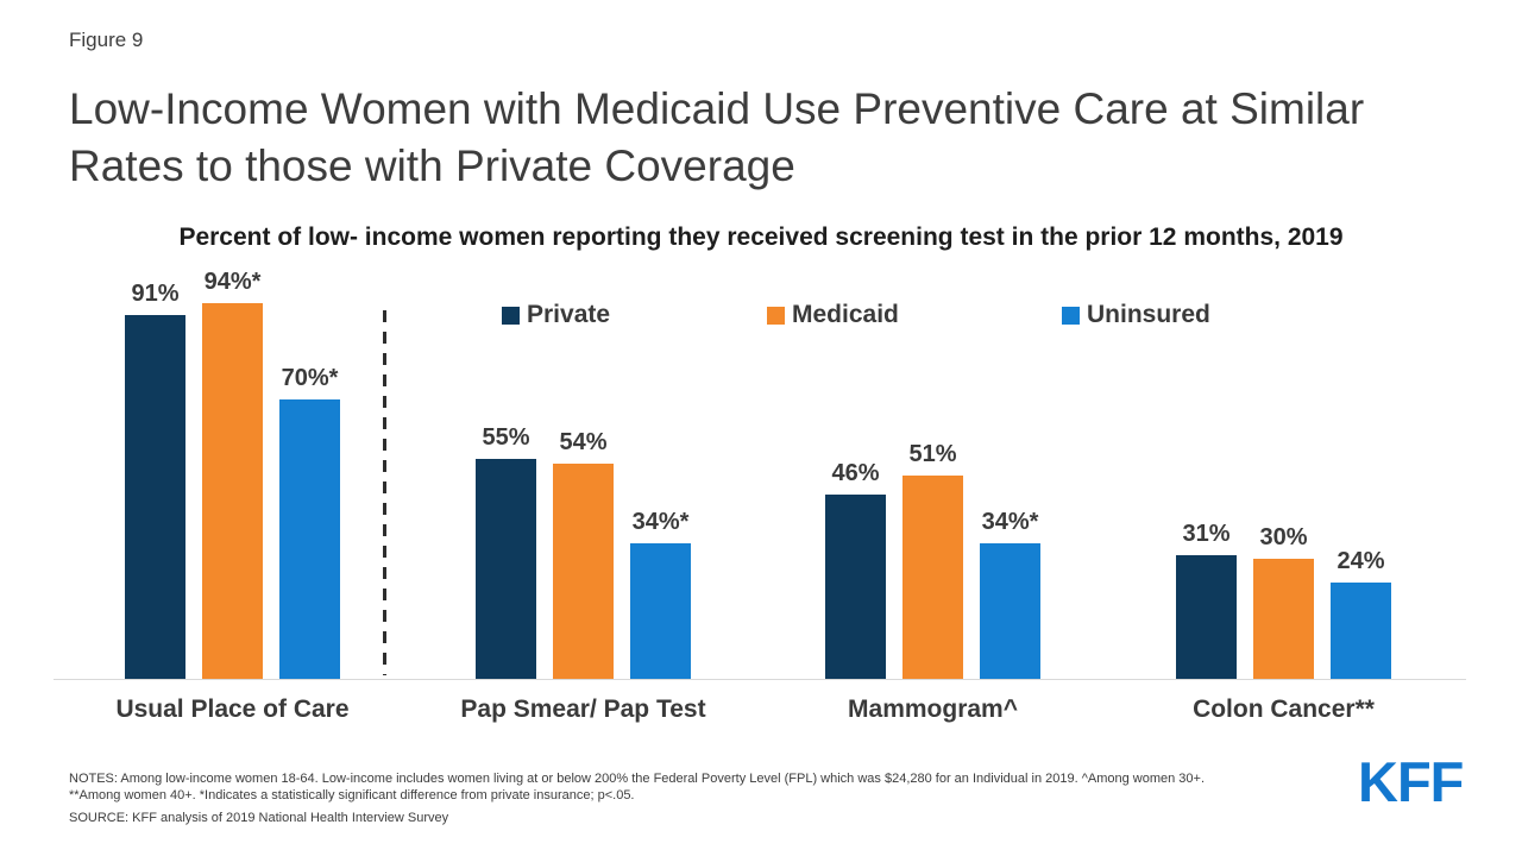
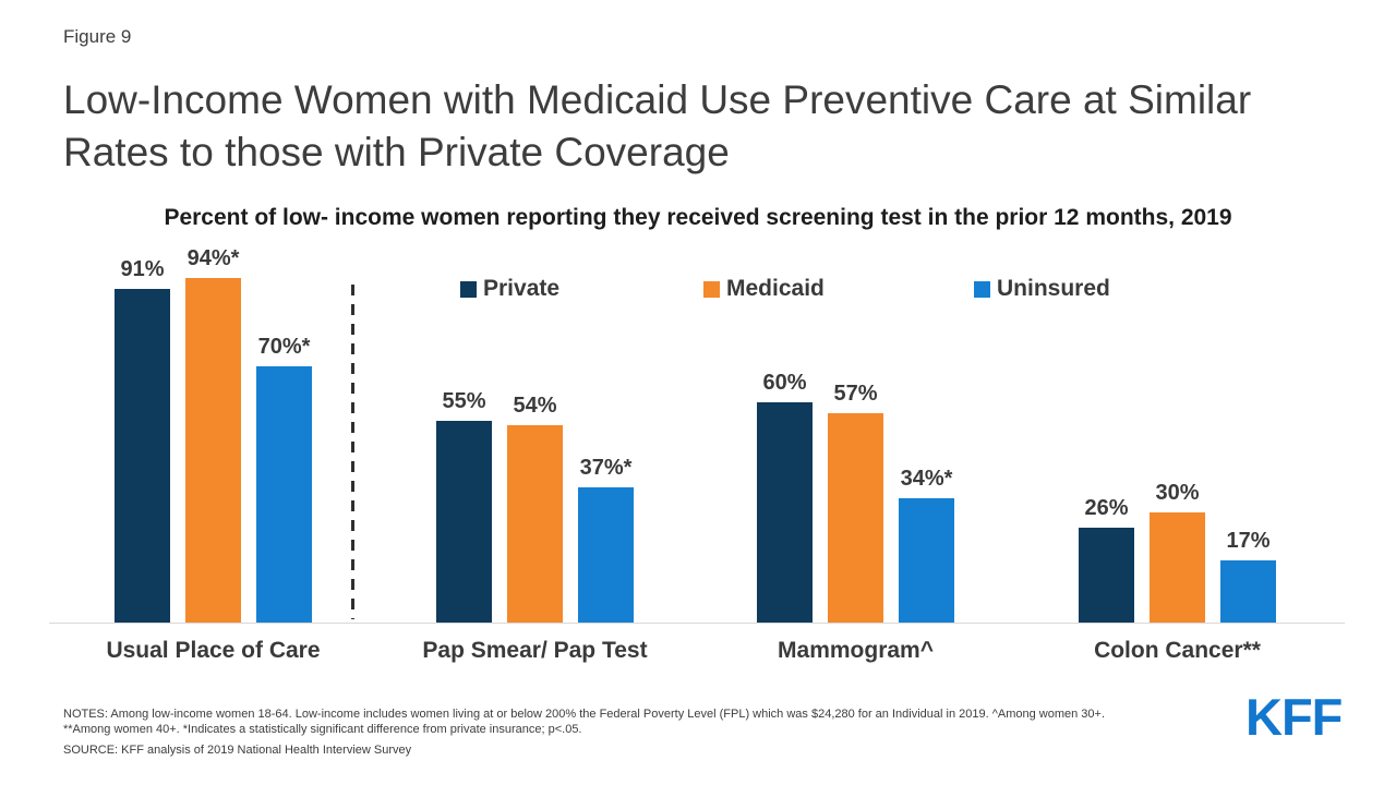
Uninsured/Pap Smear/ Pap Test: 34 -> 37
Private/Mammogram^: 46% -> 60%
Medicaid/Mammogram^: 51% -> 57%
Private/Colon Cancer**: 31% -> 26%
Uninsured/Colon Cancer**: 24% -> 17%
